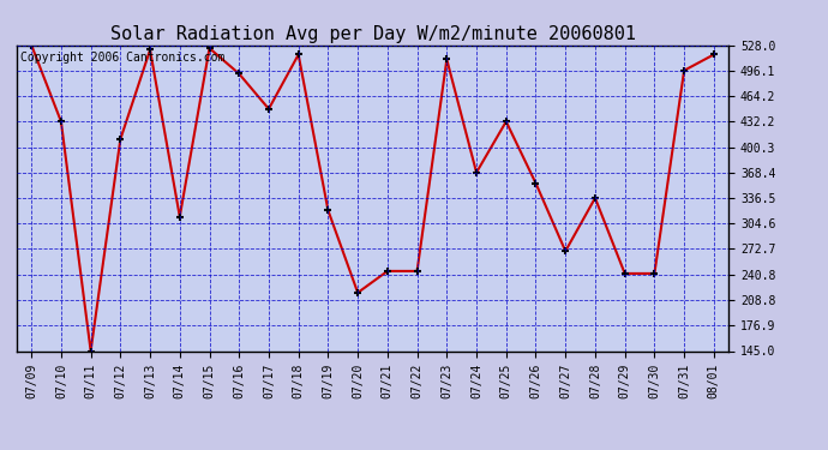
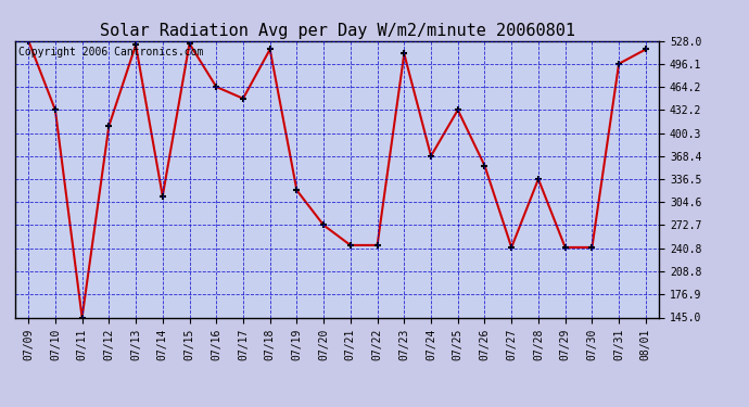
07/16: 492 -> 464
07/20: 218 -> 273
07/27: 270 -> 242
